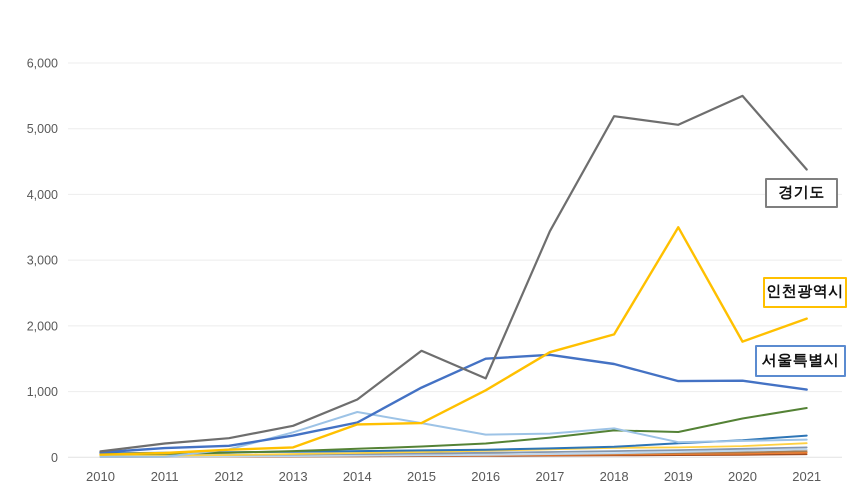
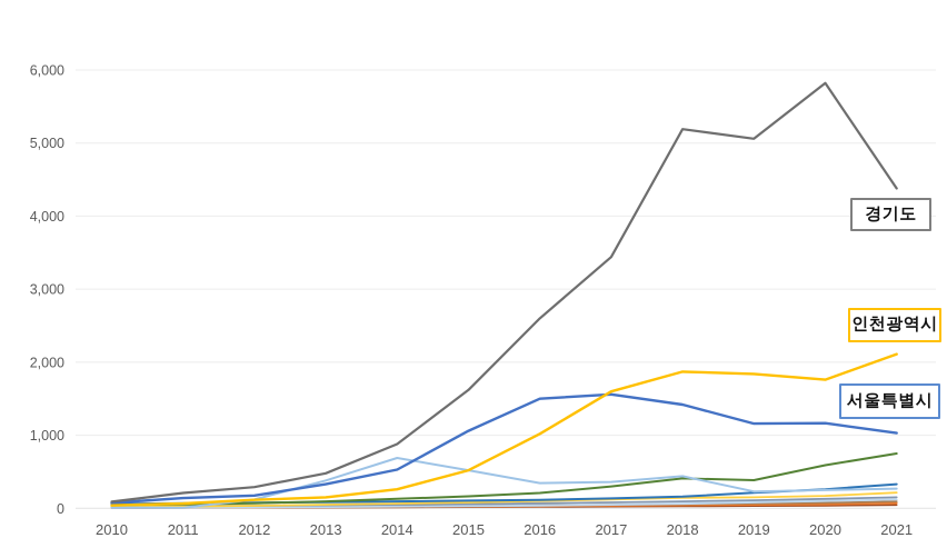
인천광역시/2014: 500 -> 300
경기도/2016: 1200 -> 2600
인천광역시/2019: 3500 -> 1800
경기도/2020: 5500 -> 5800
